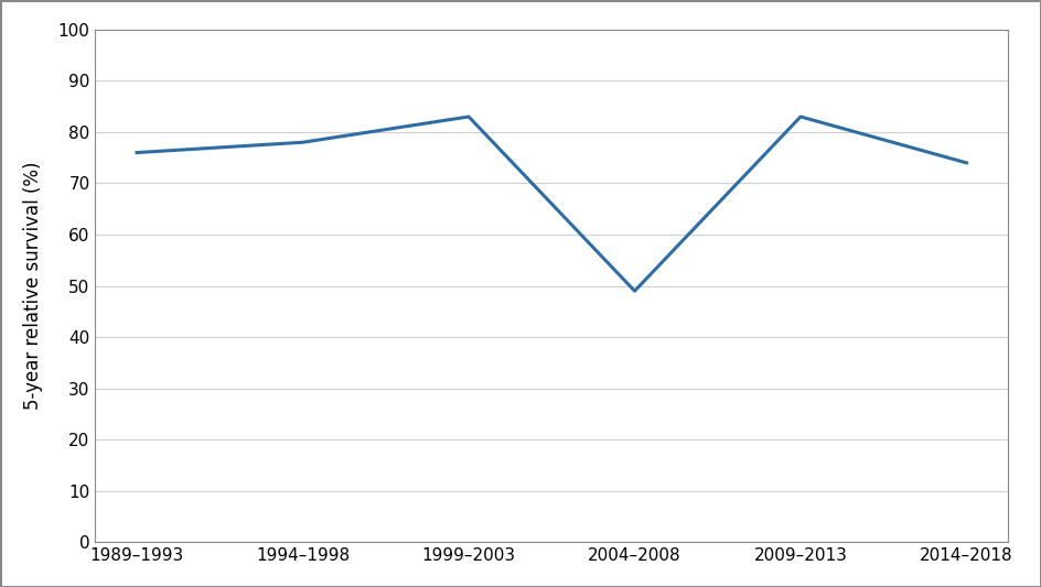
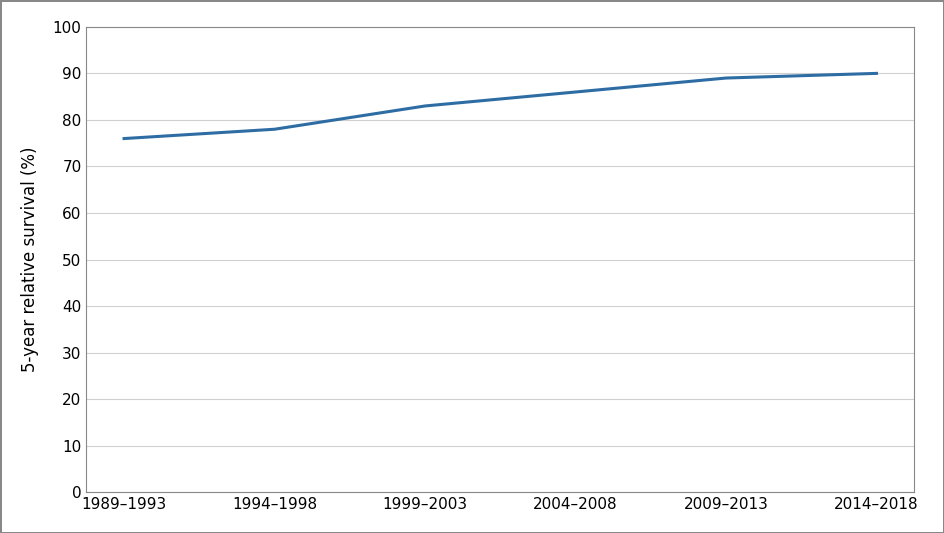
2004–2008: 49 -> 86
2009–2013: 83 -> 89
2014–2018: 74 -> 90
